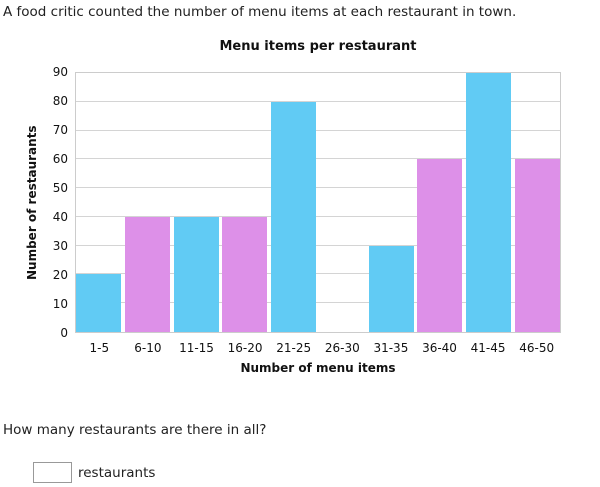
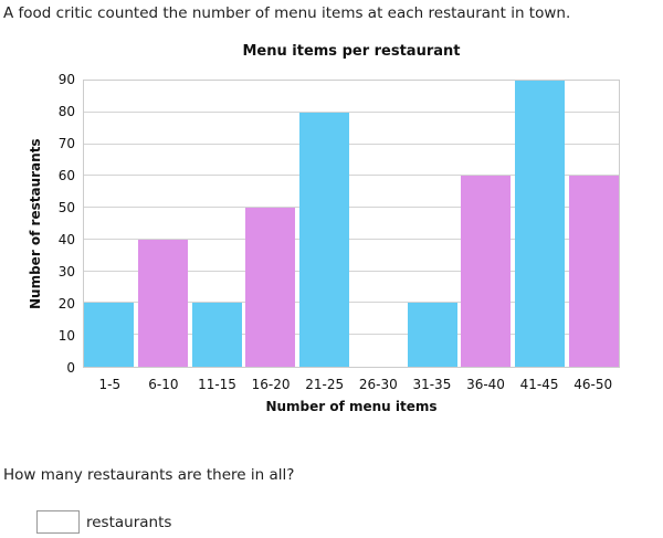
11-15: 40 -> 20
16-20: 40 -> 50
31-35: 30 -> 20
